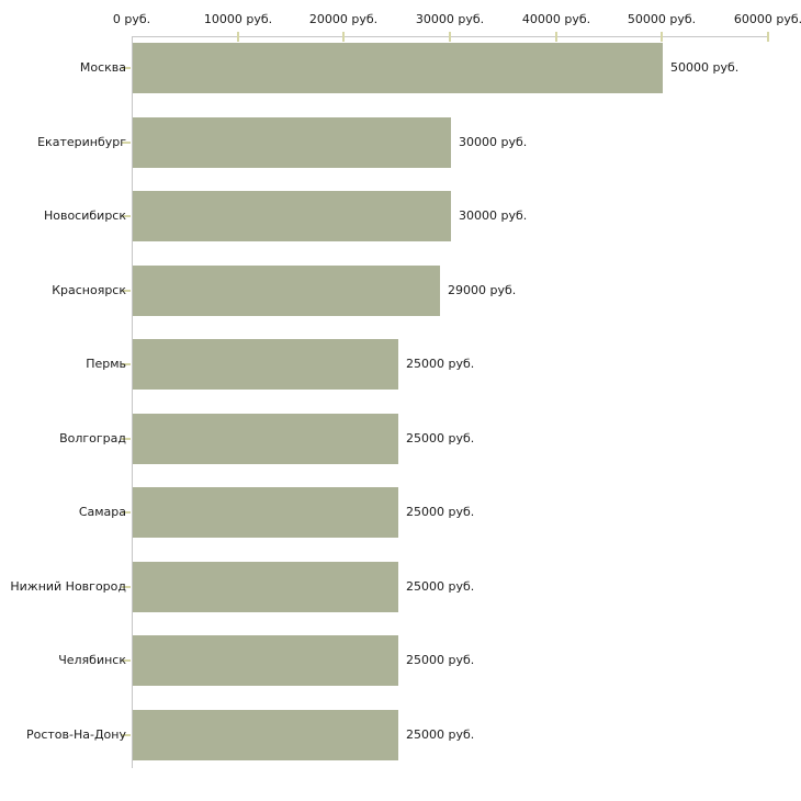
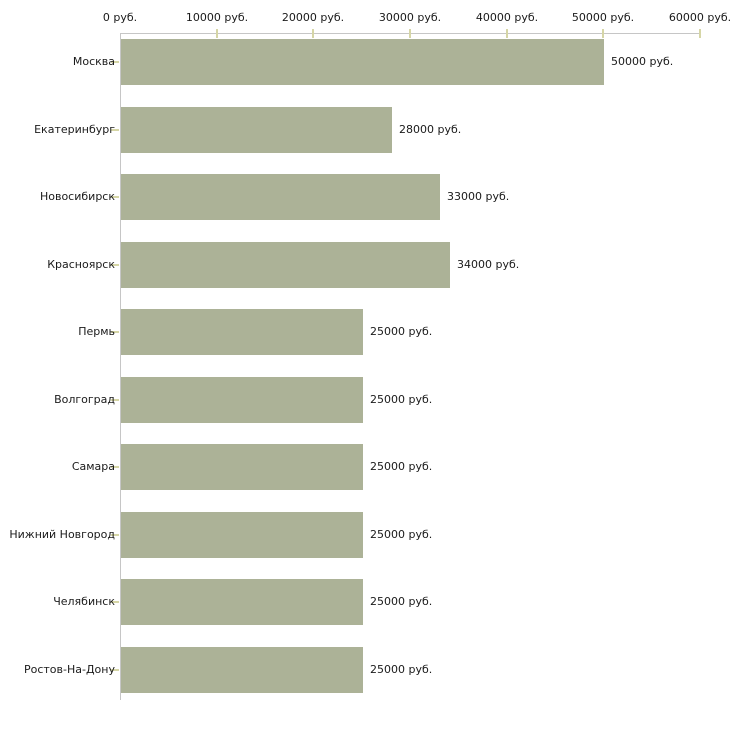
Екатеринбург: 30000 -> 28000
Новосибирск: 30000 -> 33000
Красноярск: 29000 -> 34000
